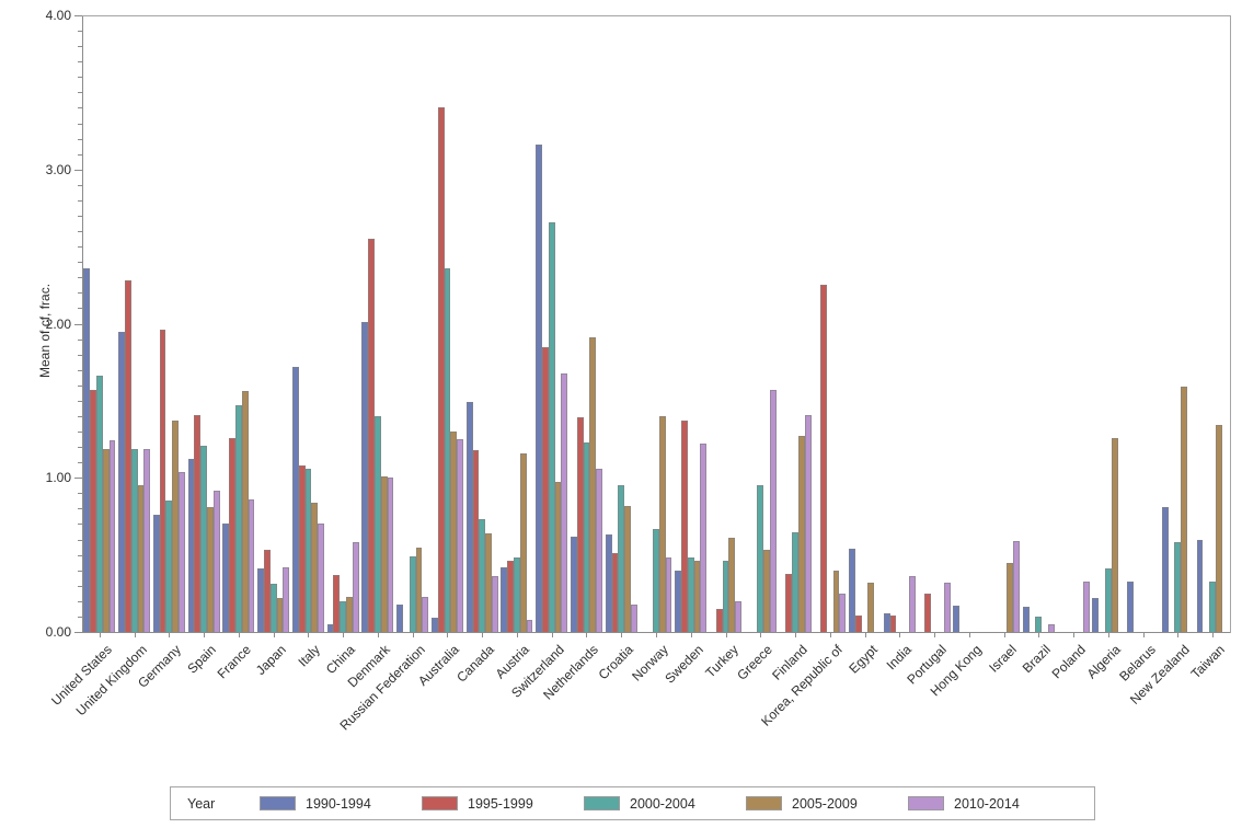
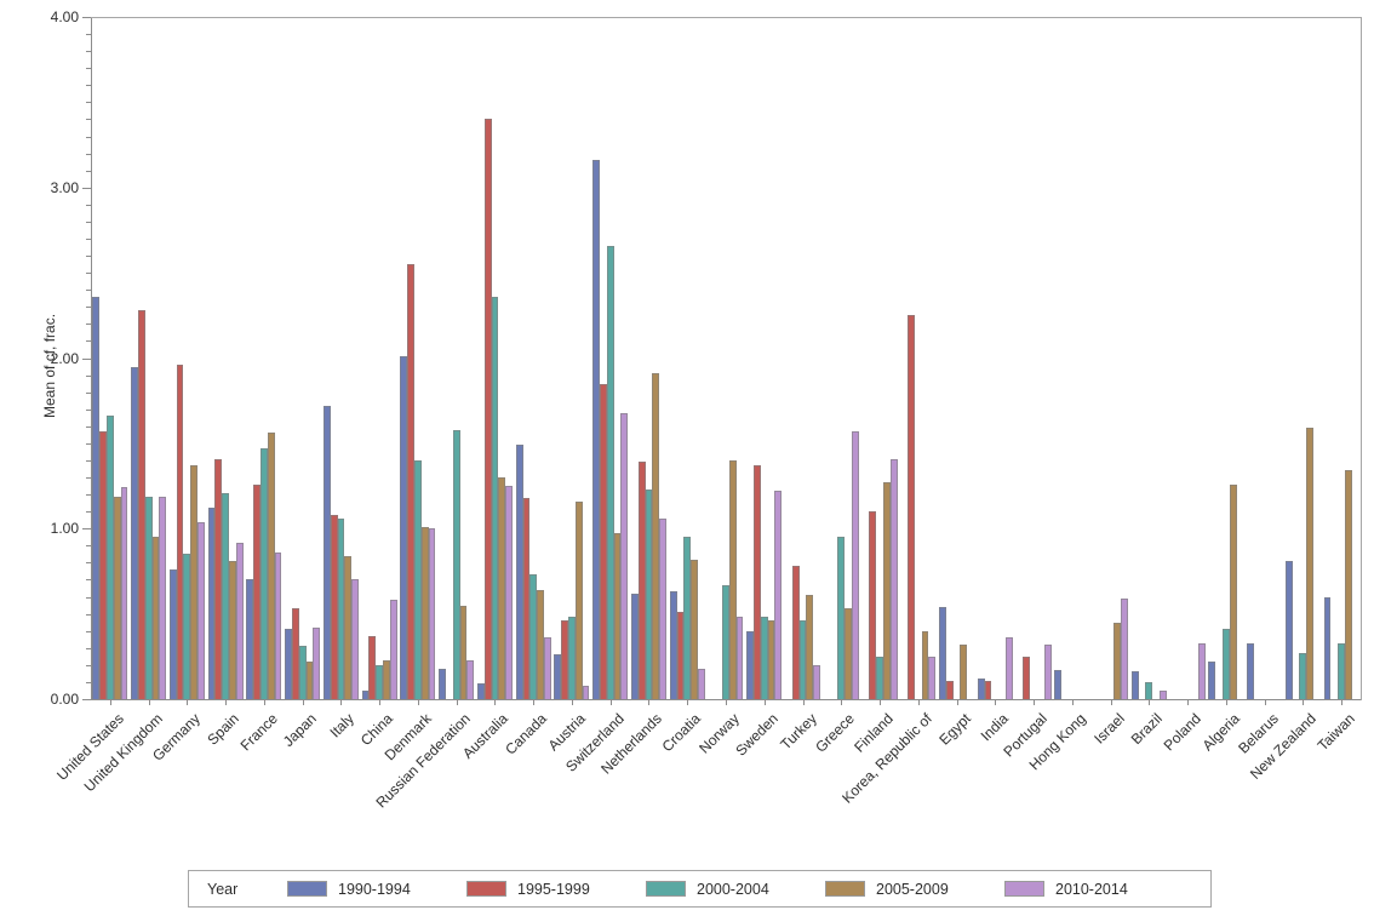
2000-2004/Russian Federation: 0.49 -> 1.58
1990-1994/Austria: 0.42 -> 0.26
1995-1999/Turkey: 0.15 -> 0.78
1995-1999/Finland: 0.38 -> 1.10
2000-2004/Finland: 0.65 -> 0.25
2000-2004/New Zealand: 0.58 -> 0.27
